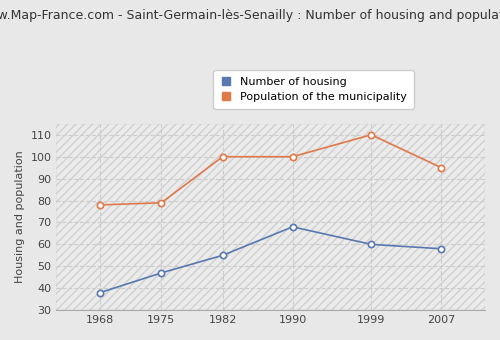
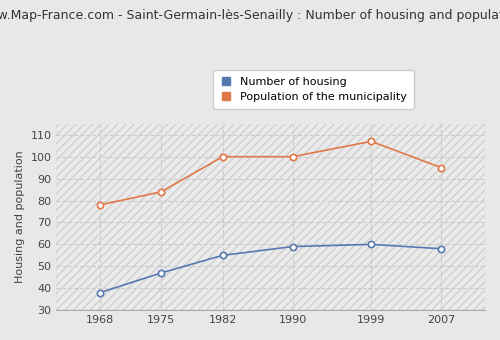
Population of the municipality/1975: 79 -> 84
Number of housing/1990: 68 -> 59
Population of the municipality/1999: 110 -> 107
